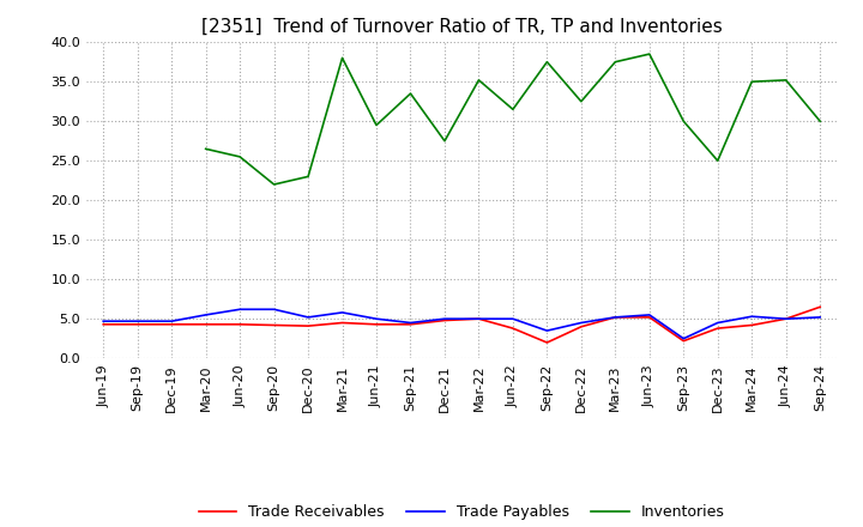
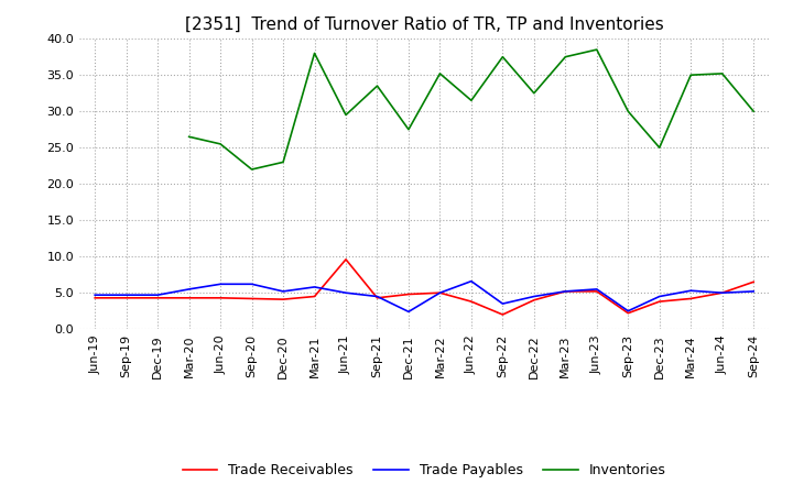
Trade Receivables/Jun-21: 4.3 -> 9.6
Trade Payables/Dec-21: 5.0 -> 2.4
Trade Payables/Jun-22: 5.0 -> 6.6
